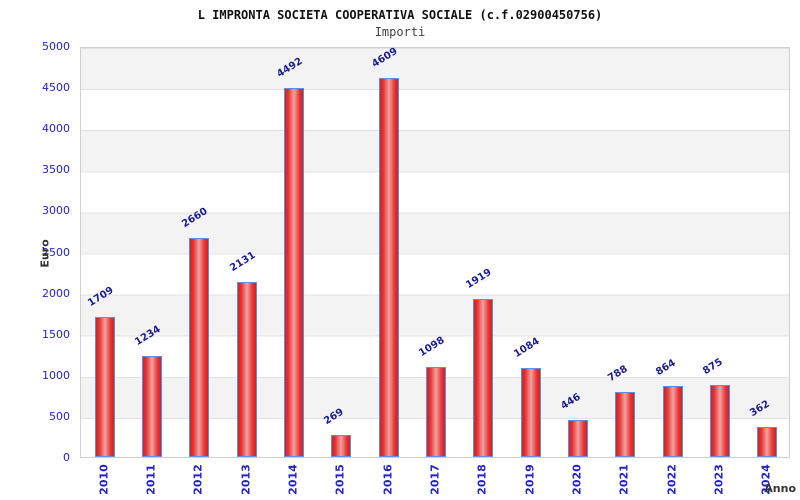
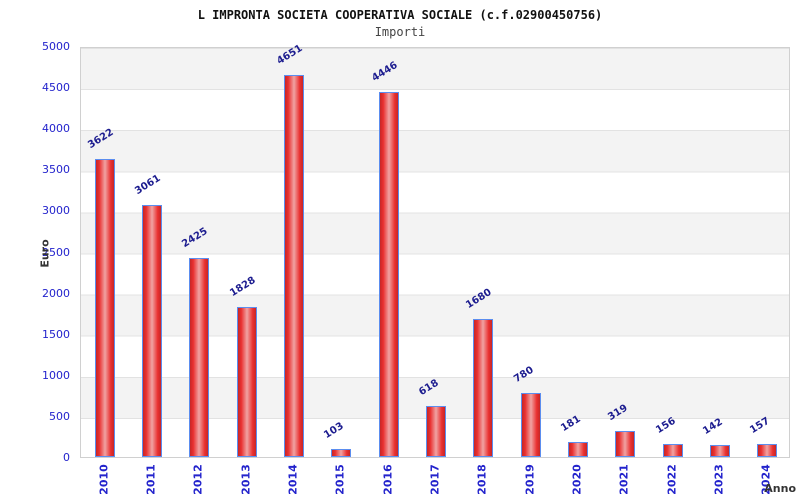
2010: 1709 -> 3622
2011: 1234 -> 3061
2012: 2660 -> 2425
2013: 2131 -> 1828
2014: 4492 -> 4651
2015: 269 -> 103
2016: 4609 -> 4446
2017: 1098 -> 618
2018: 1919 -> 1680
2019: 1084 -> 780
2020: 446 -> 181
2021: 788 -> 319
2022: 864 -> 156
2023: 875 -> 142
2024: 362 -> 157
